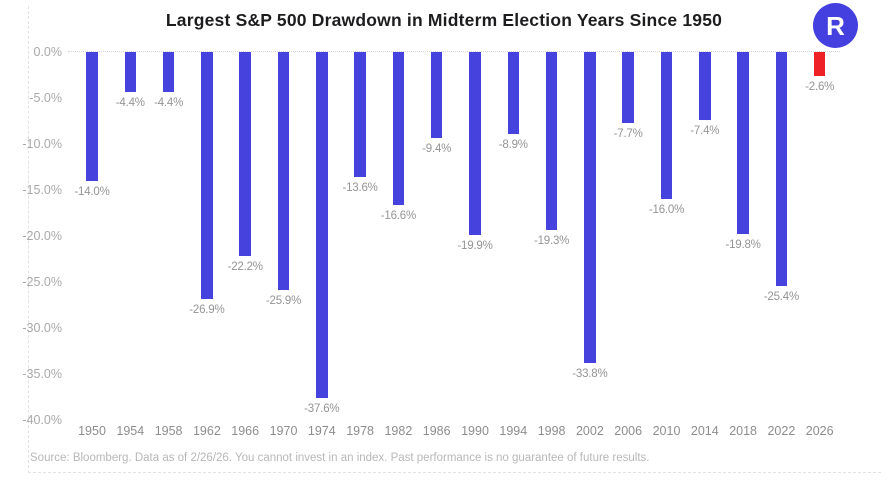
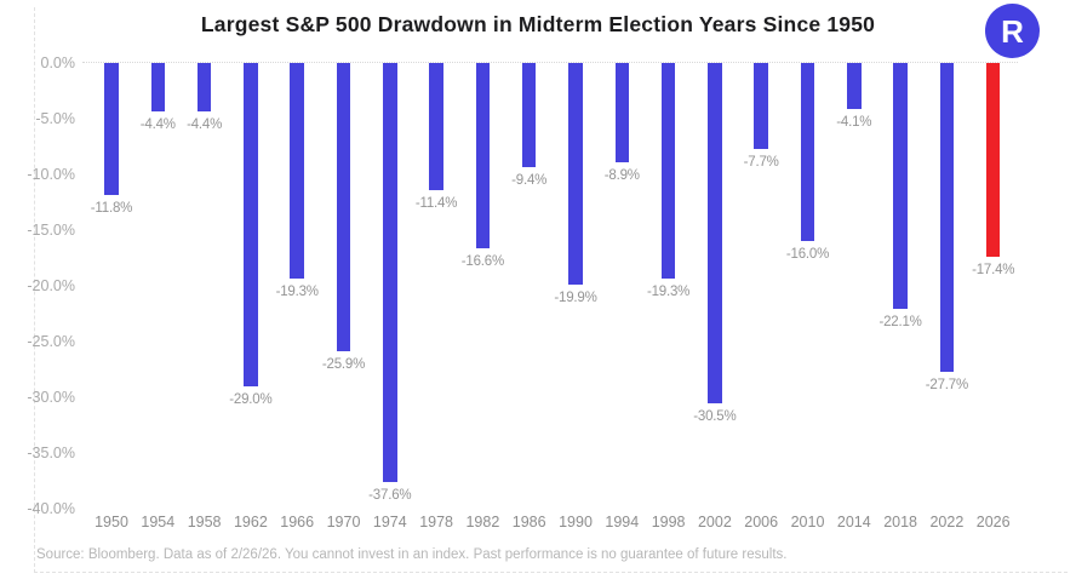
1950: -14.0% -> -11.8%
1962: -26.9% -> -29.0%
1966: -22.2% -> -19.3%
1978: -13.6% -> -11.4%
2002: -33.8% -> -30.5%
2014: -7.4% -> -4.1%
2018: -19.8% -> -22.1%
2022: -25.4% -> -27.7%
2026: -2.6% -> -17.4%
